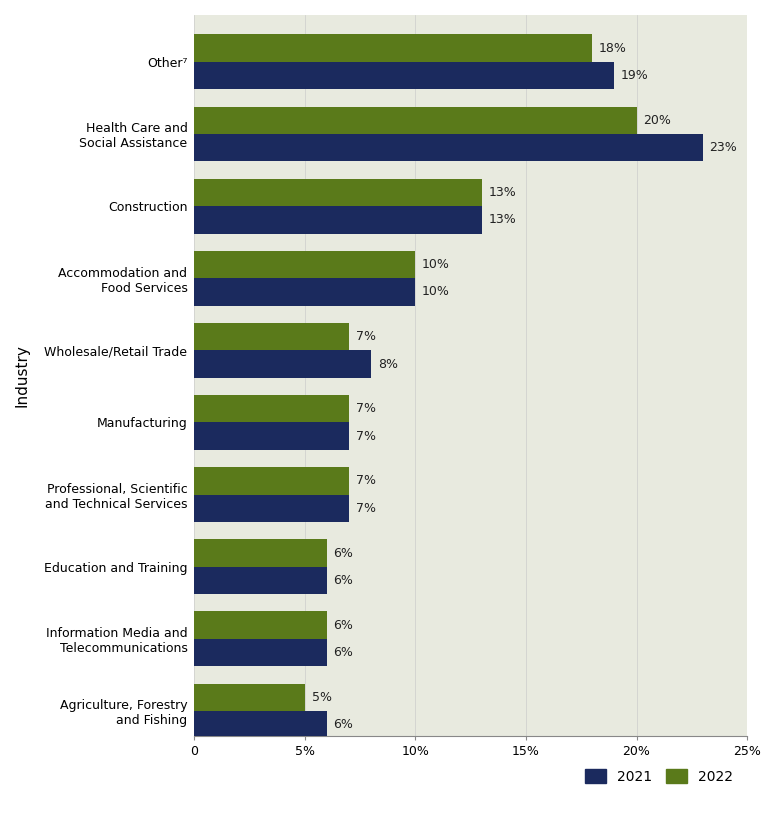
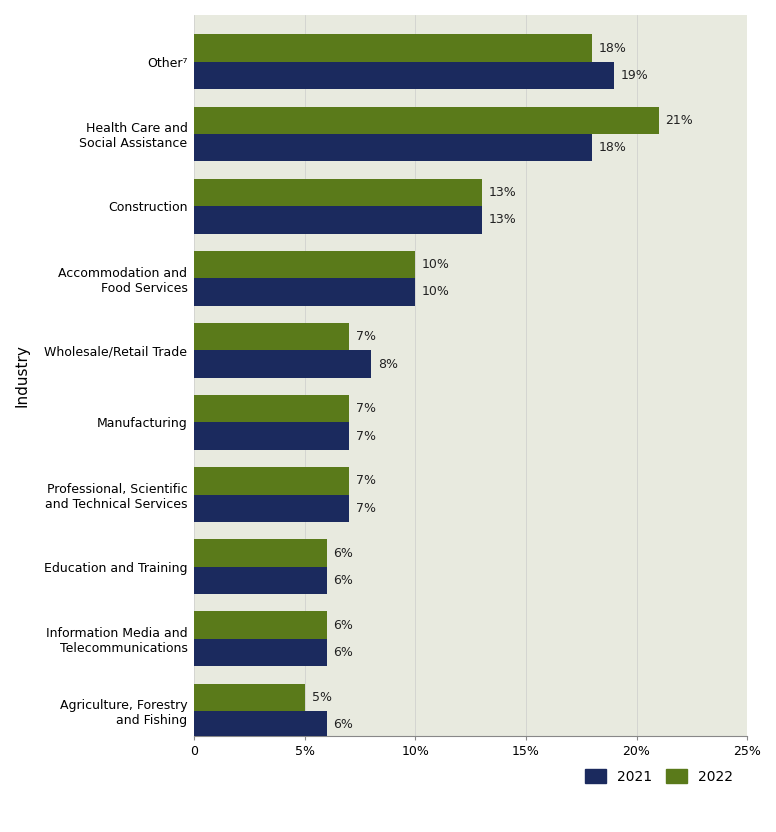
2022/Health Care and Social Assistance: 20% -> 21%
2021/Health Care and Social Assistance: 23% -> 18%
